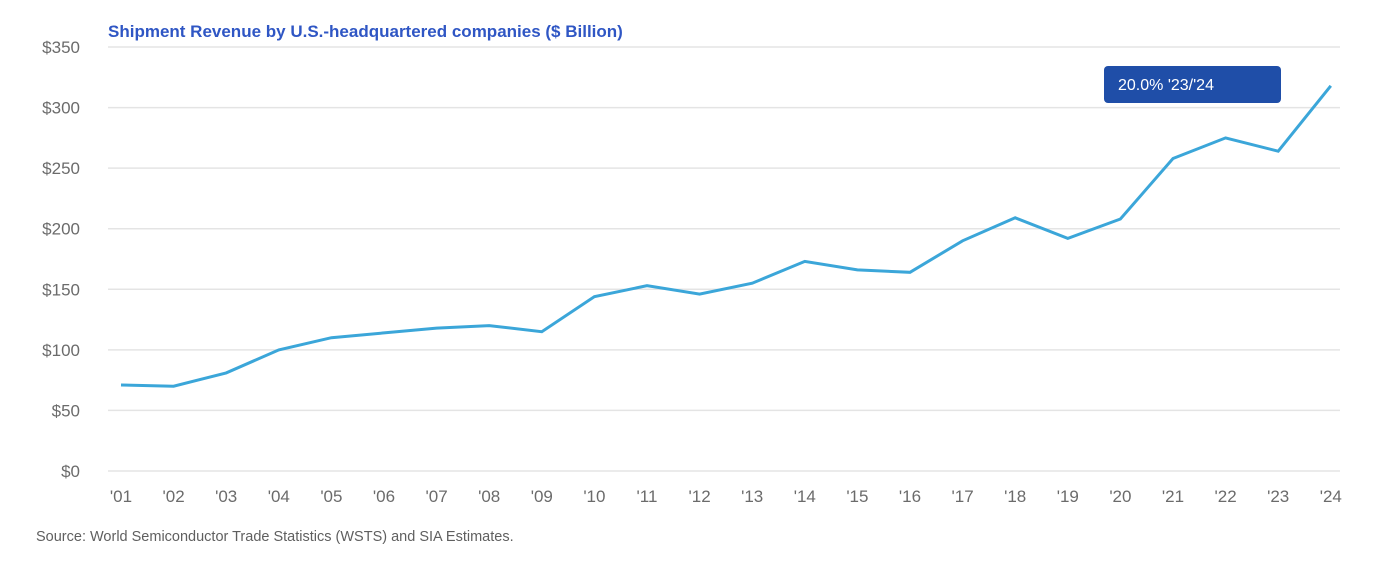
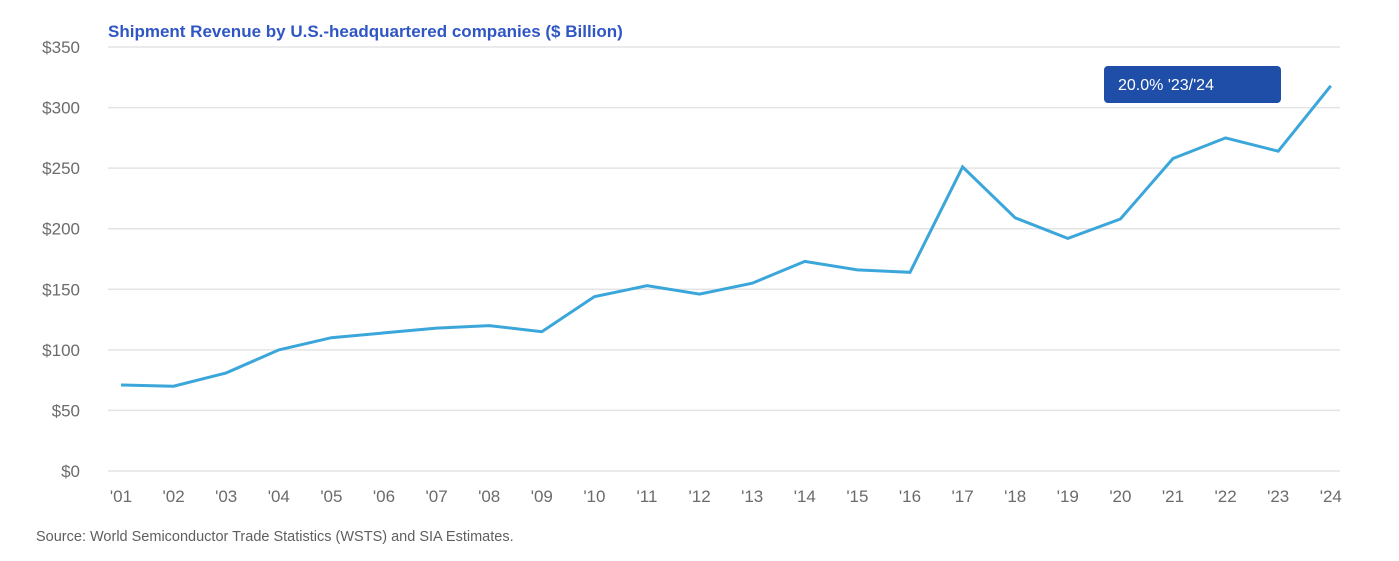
'17: $190 -> $251
